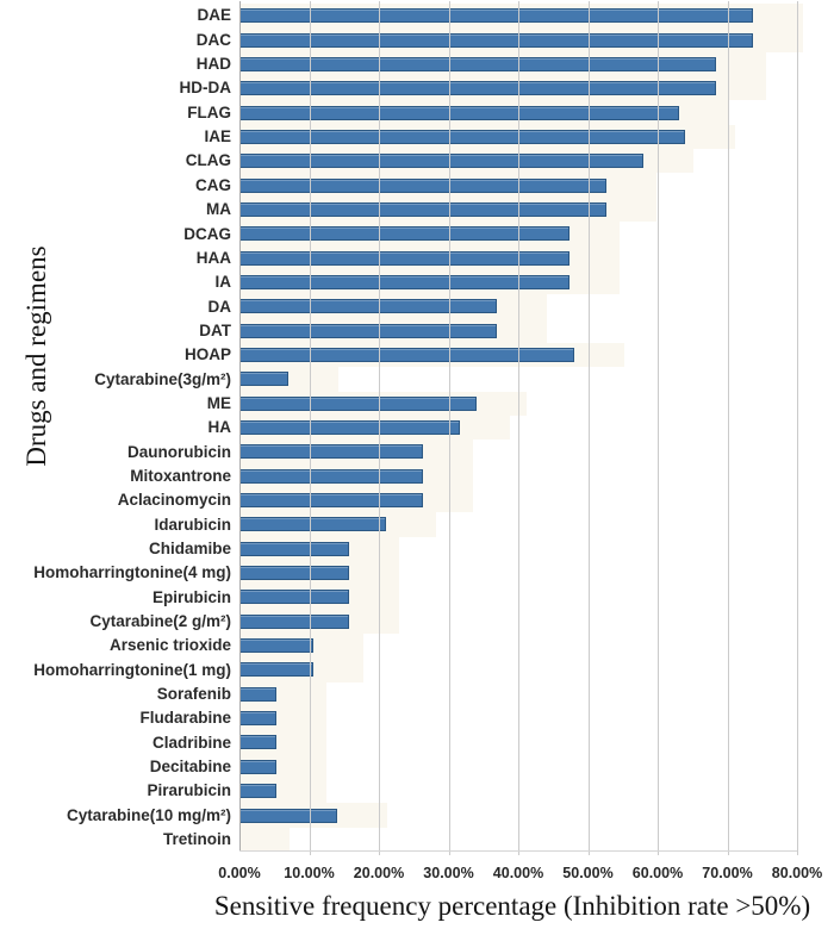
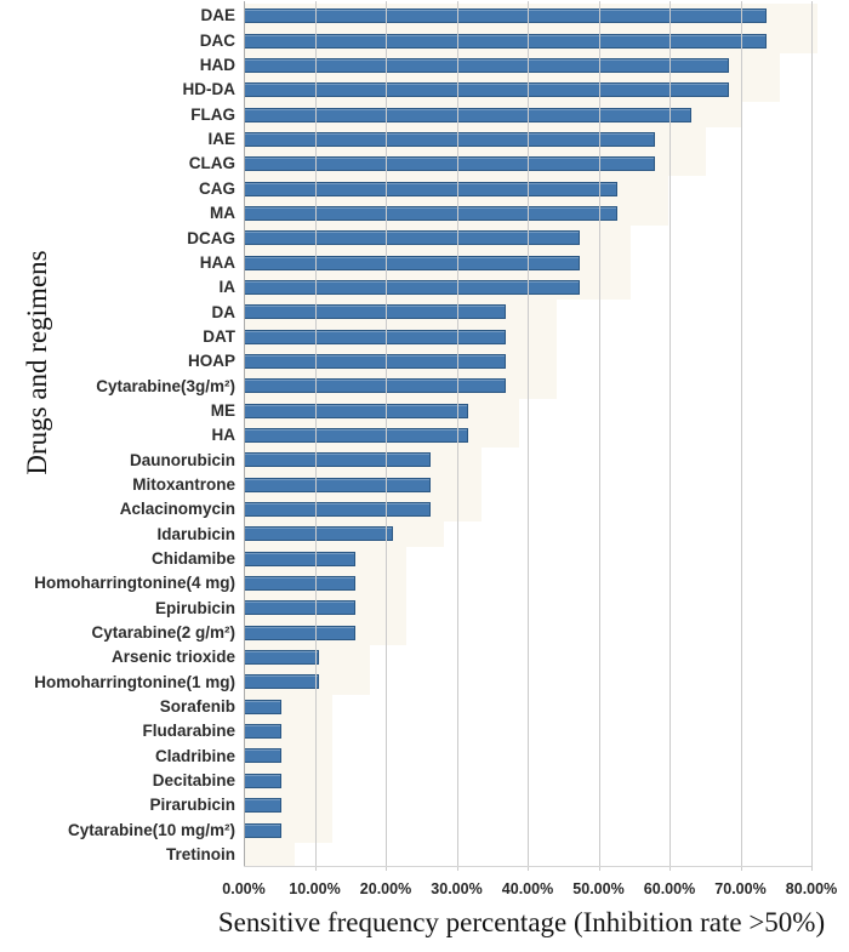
IAE: 64% -> 58%
HOAP: 48% -> 37%
Cytarabine(3g/m²): 7% -> 37%
ME: 34% -> 32%
Cytarabine(10 mg/m²): 14% -> 5%
